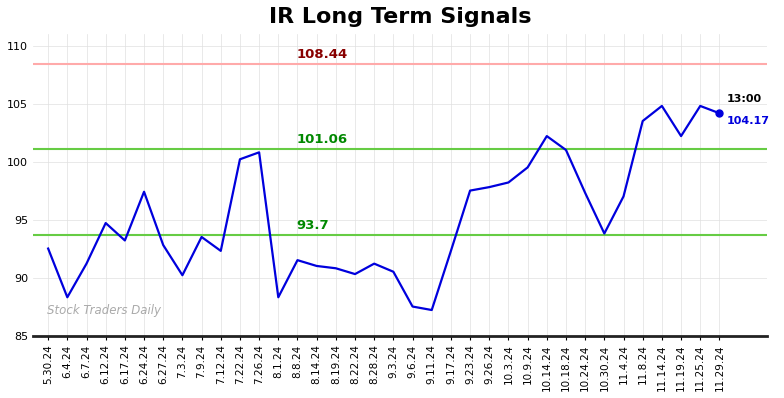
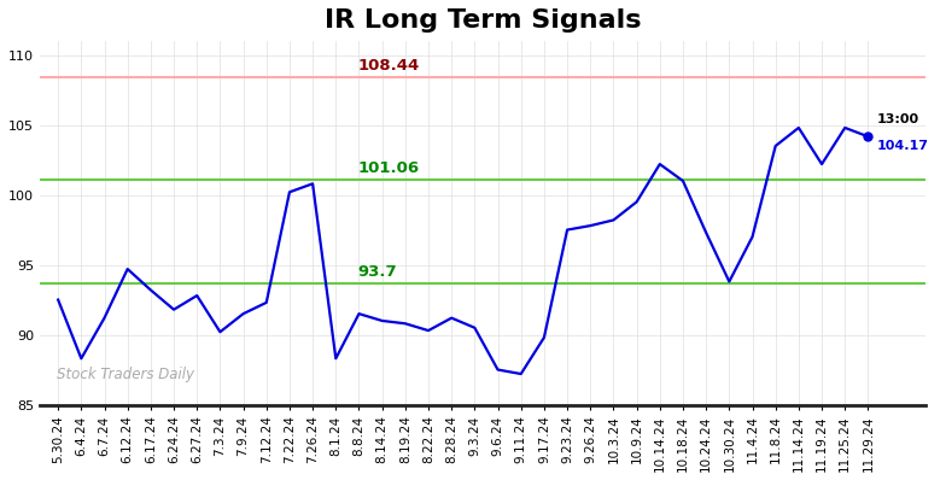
6.24.24: 97.4 -> 91.8
7.9.24: 93.5 -> 91.5
9.17.24: 92.3 -> 89.8
